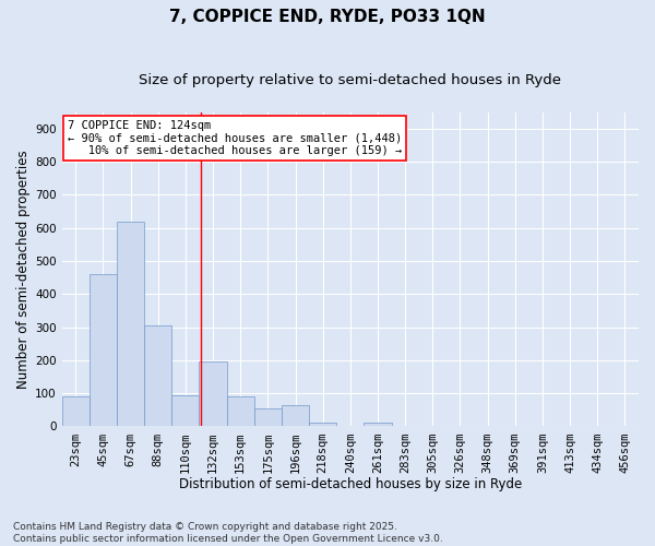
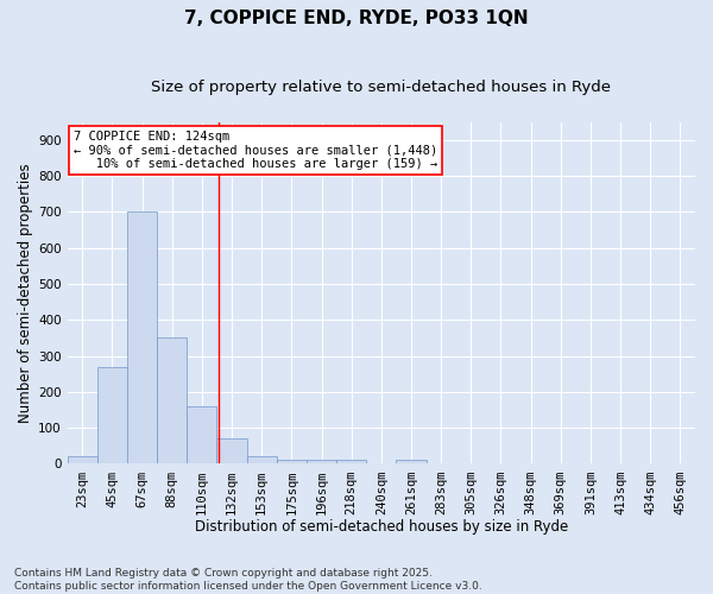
23sqm: 90 -> 20
45sqm: 460 -> 270
67sqm: 620 -> 700
88sqm: 305 -> 350
110sqm: 95 -> 160
132sqm: 195 -> 70
153sqm: 90 -> 23
175sqm: 55 -> 12
196sqm: 65 -> 12
